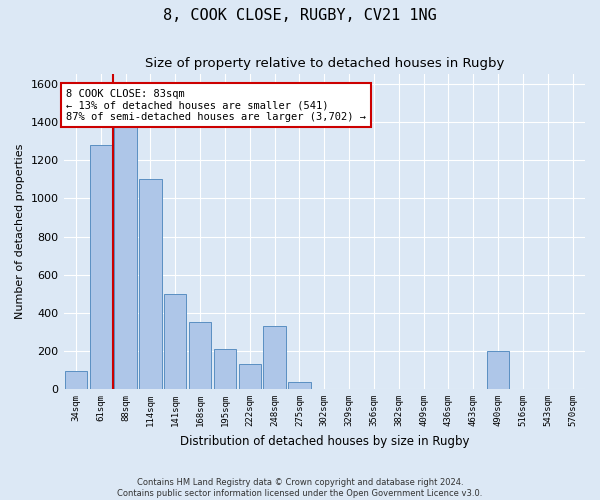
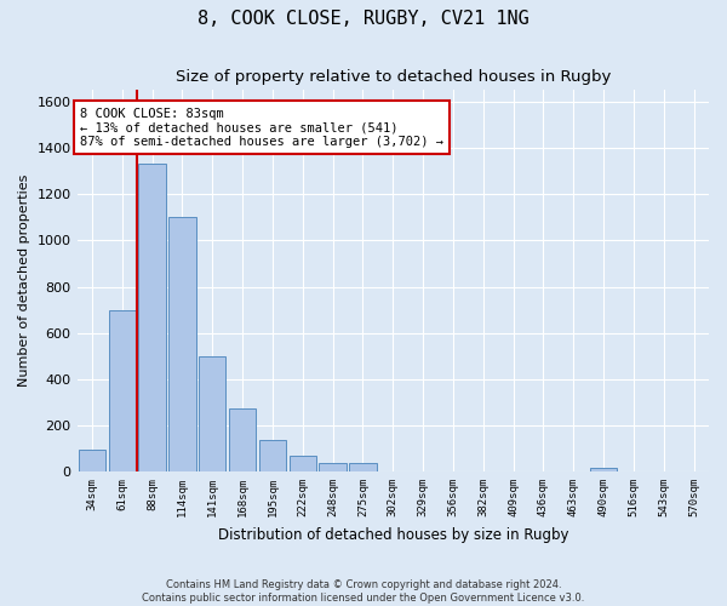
61sqm: 1280 -> 700
88sqm: 1390 -> 1330
168sqm: 350 -> 280
195sqm: 210 -> 140
222sqm: 130 -> 70
248sqm: 330 -> 40
490sqm: 200 -> 20
